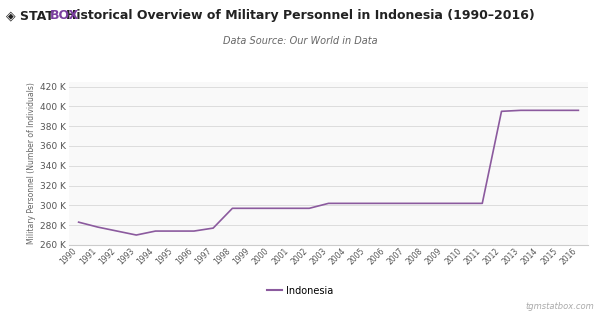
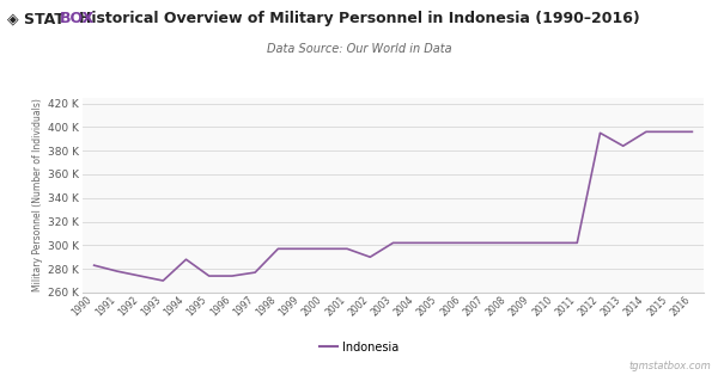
1994: 274 K -> 288 K
2002: 297 K -> 290 K
2013: 396 K -> 384 K
